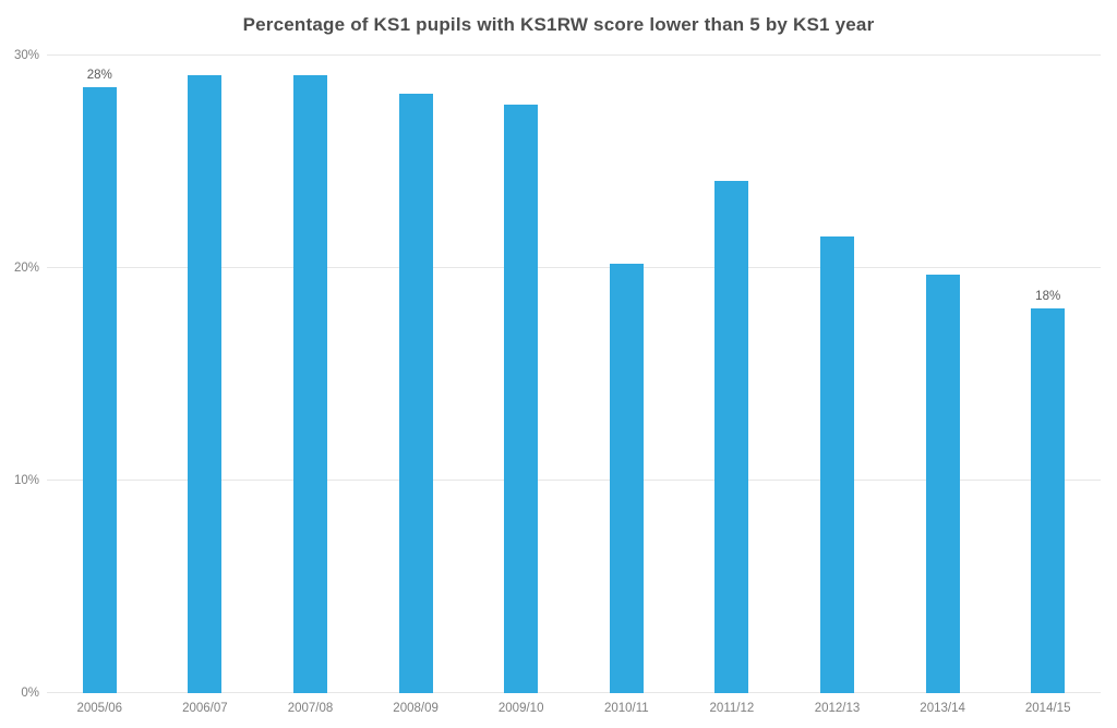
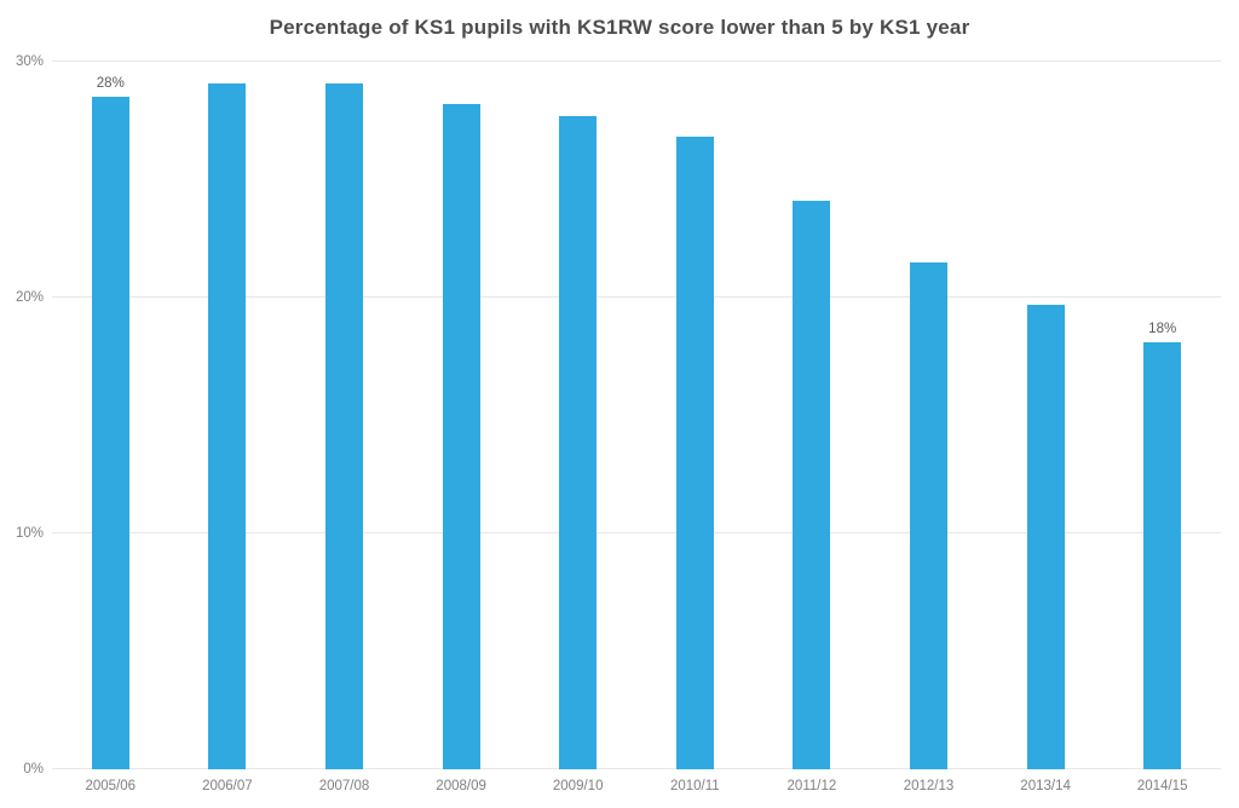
2010/11: 20.2% -> 26.8%
